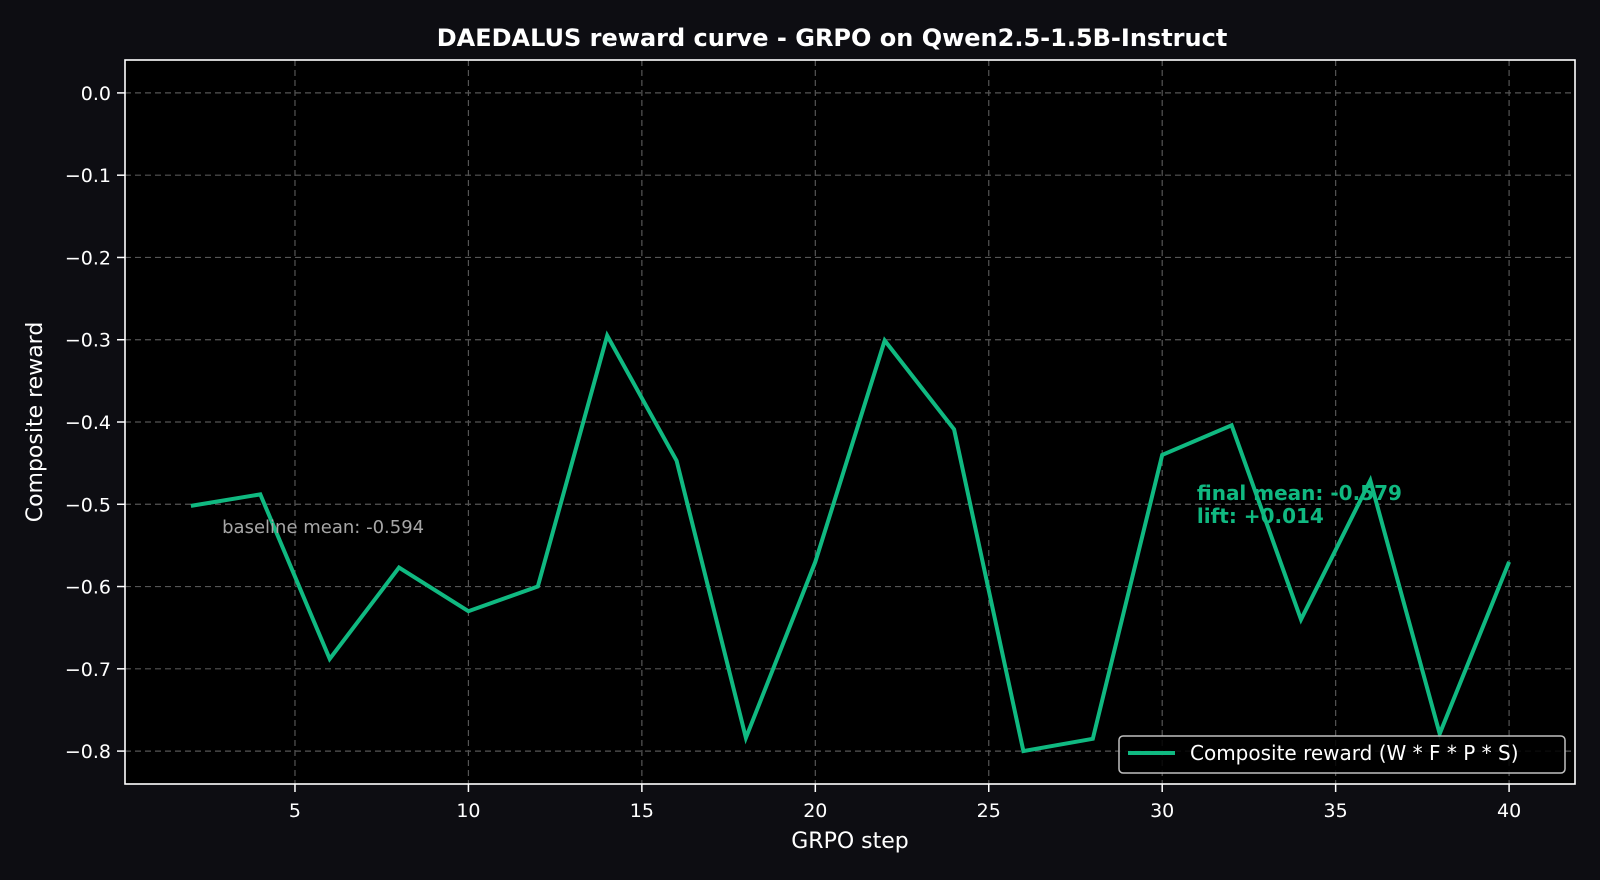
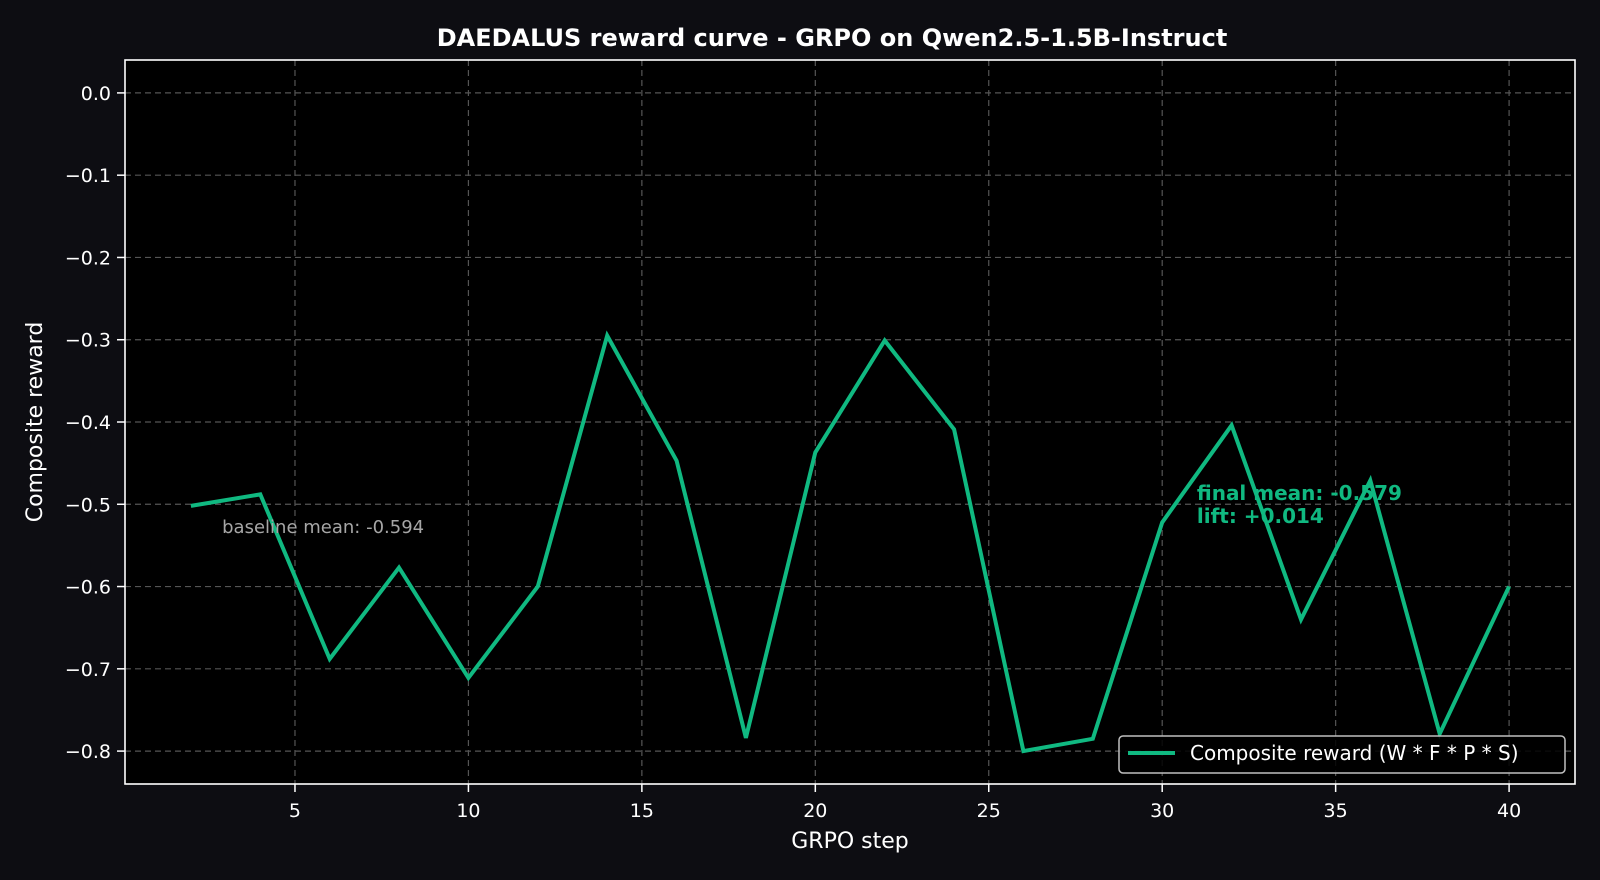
10: -0.63 -> -0.71
20: -0.57 -> -0.44
30: -0.44 -> -0.52
40: -0.57 -> -0.60
